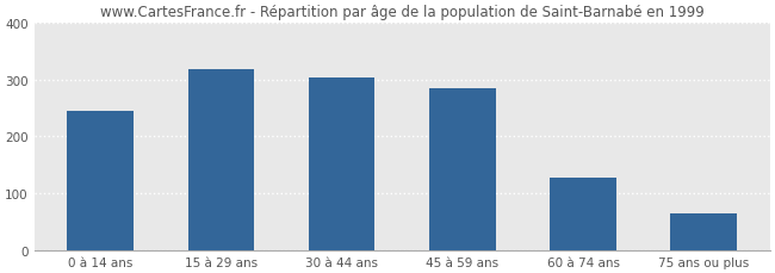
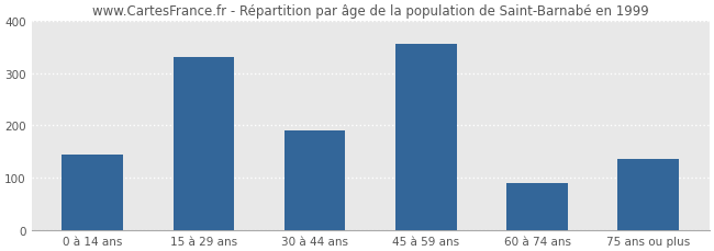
0 à 14 ans: 245 -> 145
15 à 29 ans: 318 -> 330
30 à 44 ans: 303 -> 190
45 à 59 ans: 285 -> 355
60 à 74 ans: 128 -> 90
75 ans ou plus: 65 -> 135
